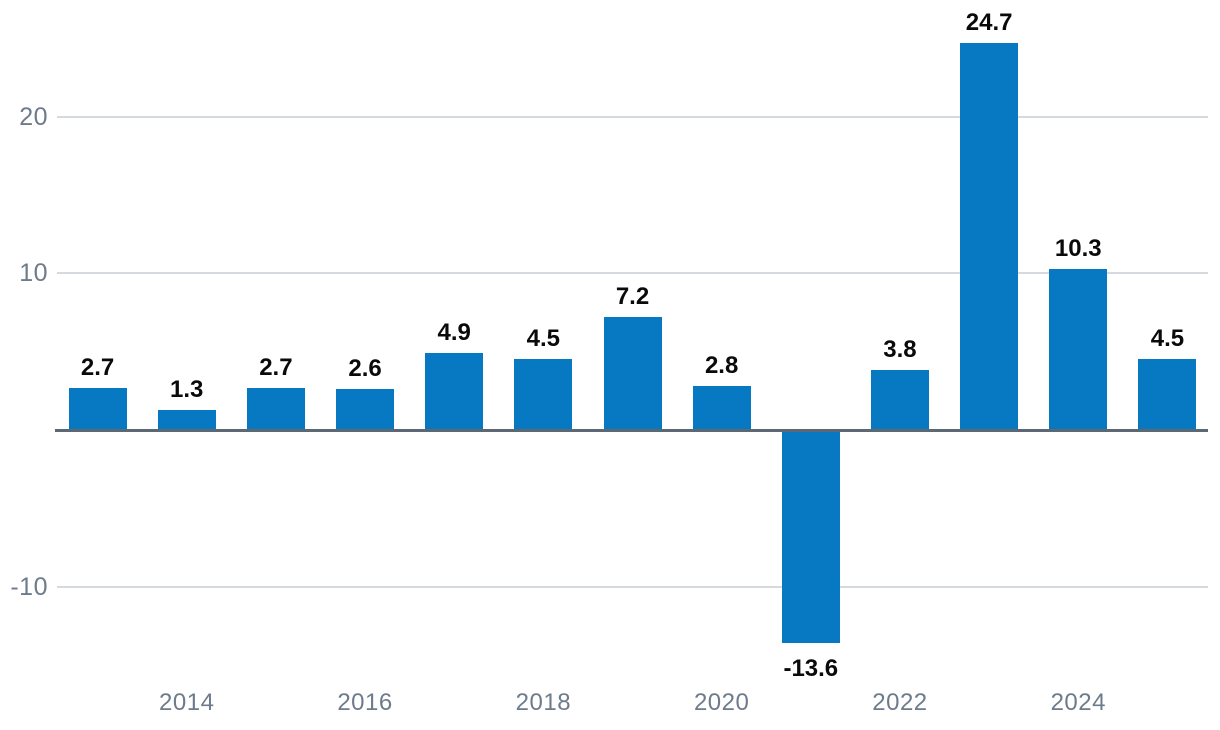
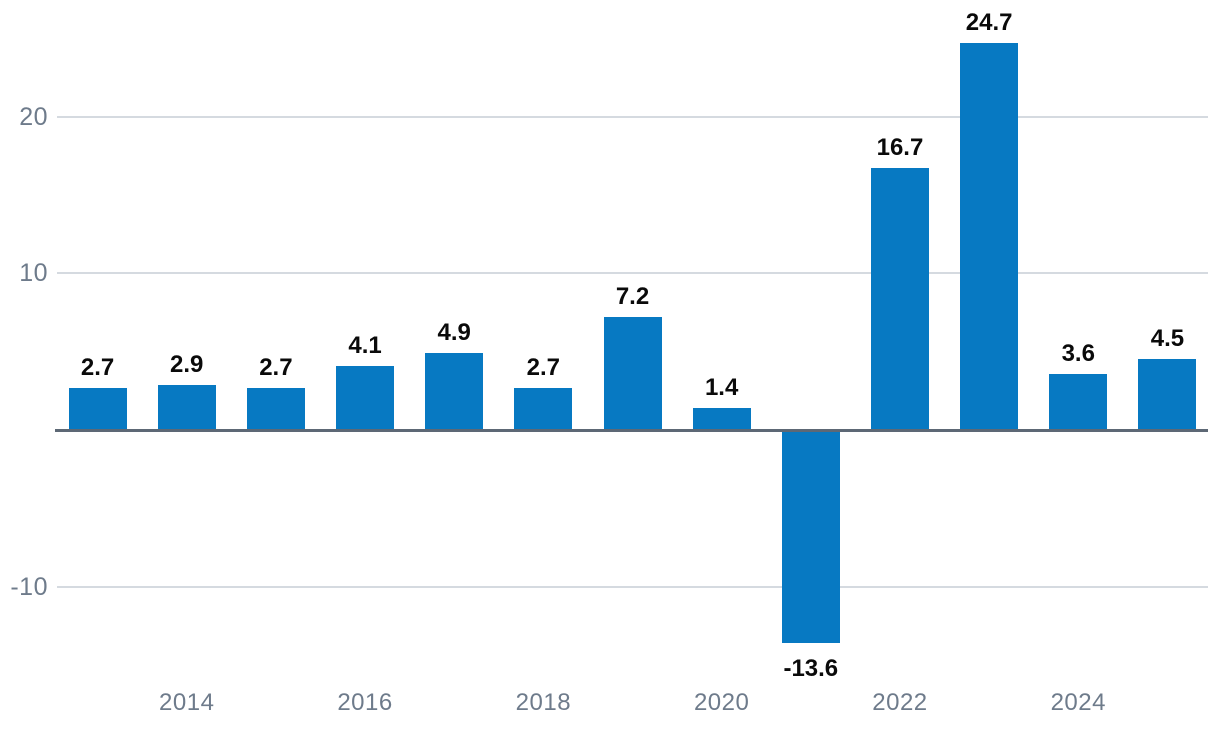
2014: 1.3 -> 2.9
2016: 2.6 -> 4.1
2018: 4.5 -> 2.7
2020: 2.8 -> 1.4
2022: 3.8 -> 16.7
2024: 10.3 -> 3.6
